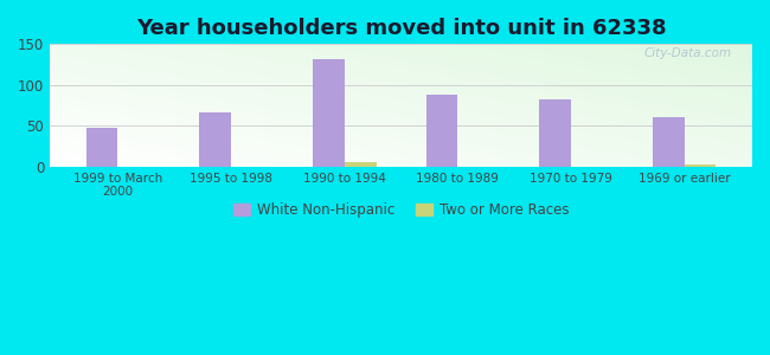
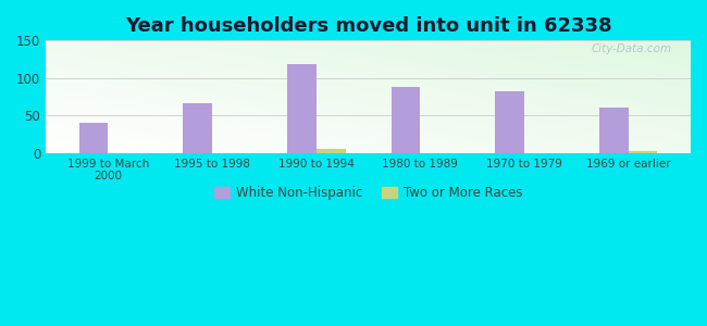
White Non-Hispanic/1999 to March 2000: 48 -> 40
White Non-Hispanic/1990 to 1994: 131 -> 118
